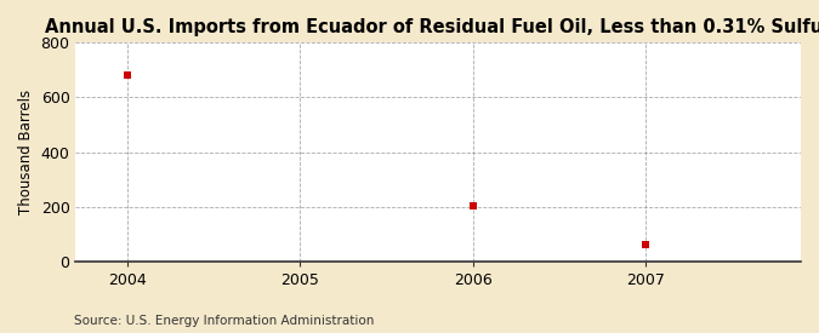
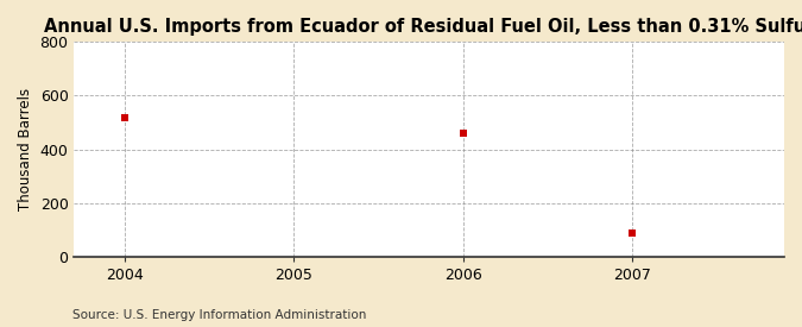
2004: 680 -> 520
2006: 205 -> 460
2007: 60 -> 90
